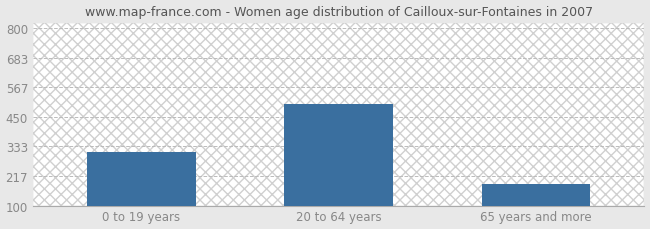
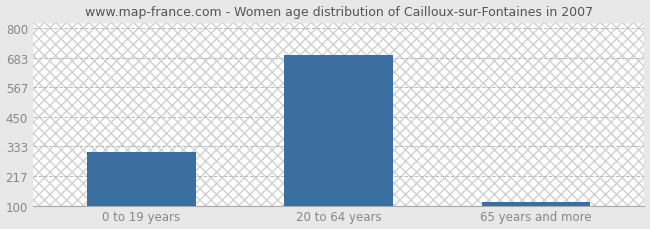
20 to 64 years: 500 -> 693
65 years and more: 185 -> 115
